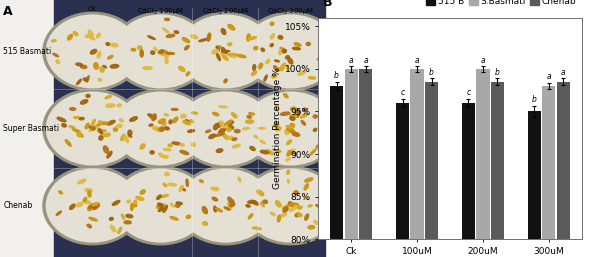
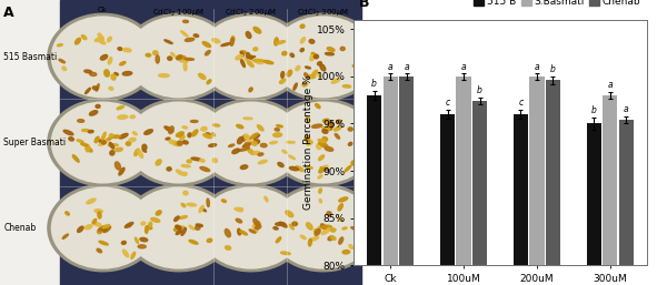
Chenab/100uM: 98.5% -> 97.4%
Chenab/200uM: 98.5% -> 99.6%
Chenab/300uM: 98.5% -> 95.4%
